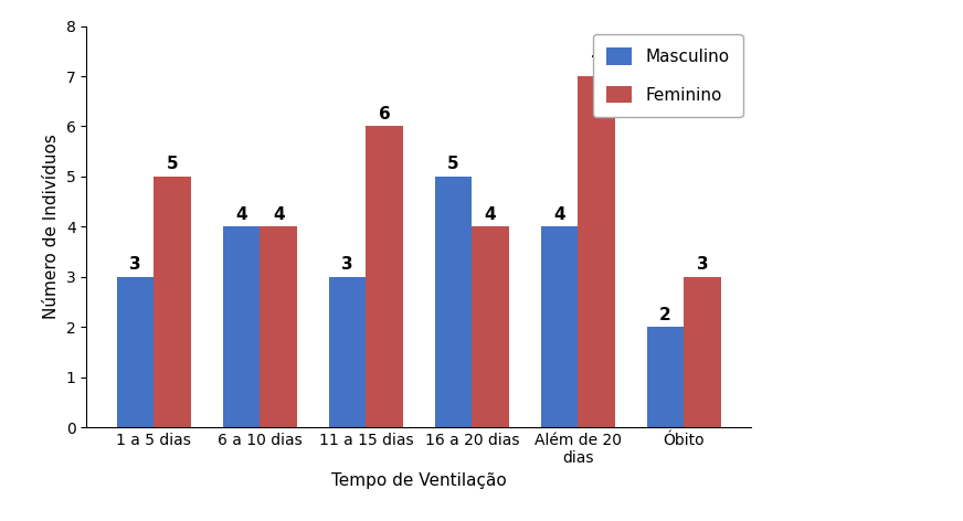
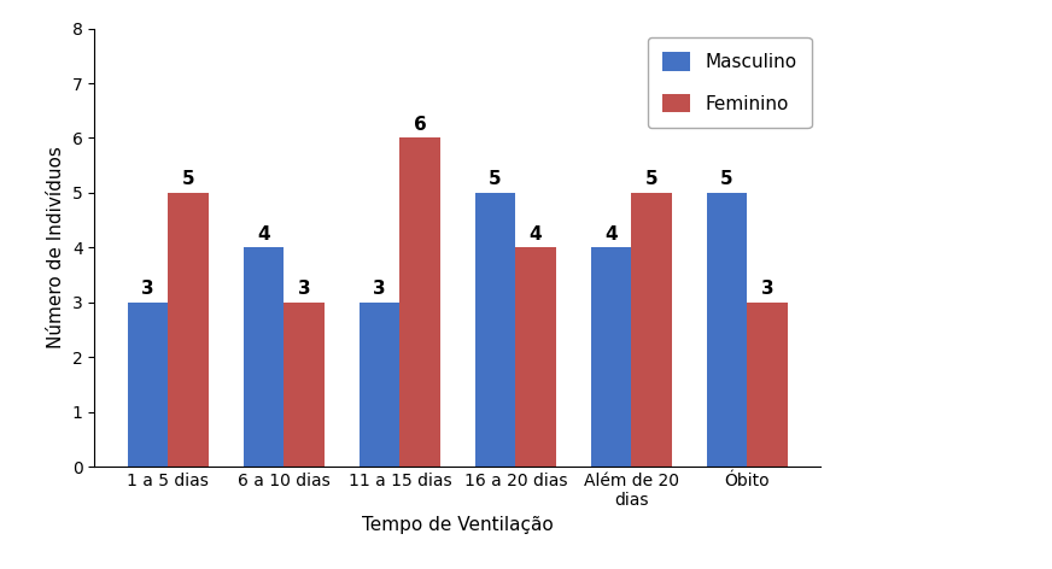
Feminino/6 a 10 dias: 4 -> 3
Feminino/Além de 20 dias: 7 -> 5
Masculino/Óbito: 2 -> 5
